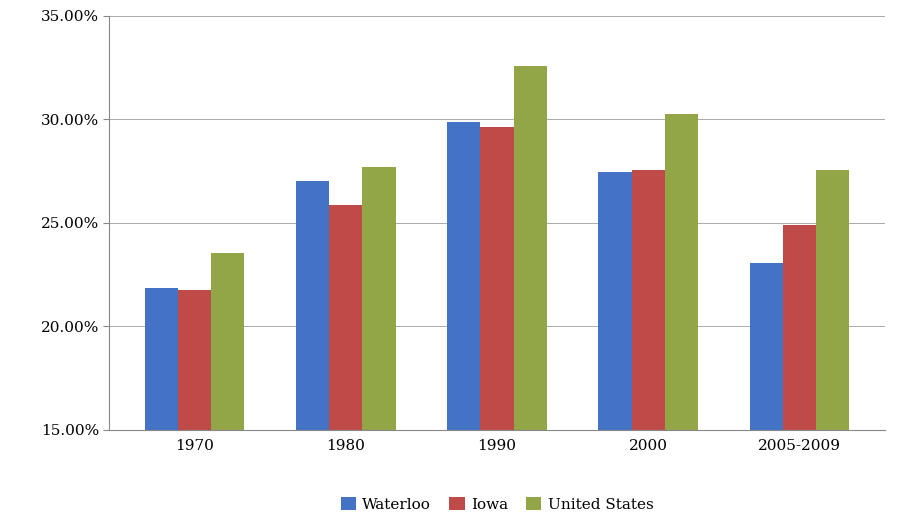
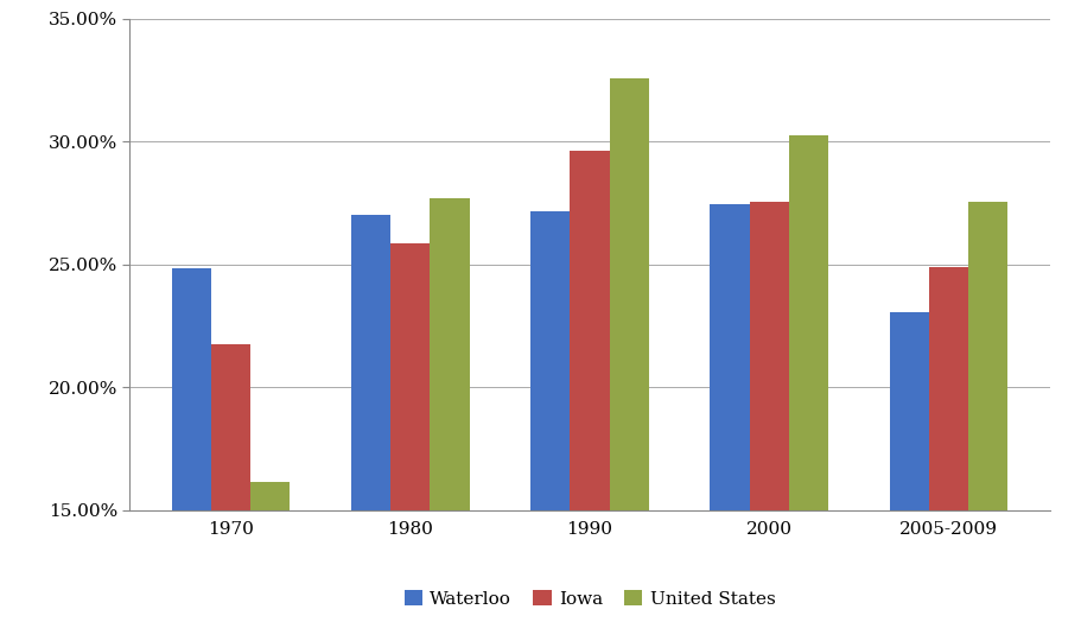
Waterloo/1970: 21.85% -> 24.85%
United States/1970: 23.55% -> 16.15%
Waterloo/1990: 29.85% -> 27.15%
